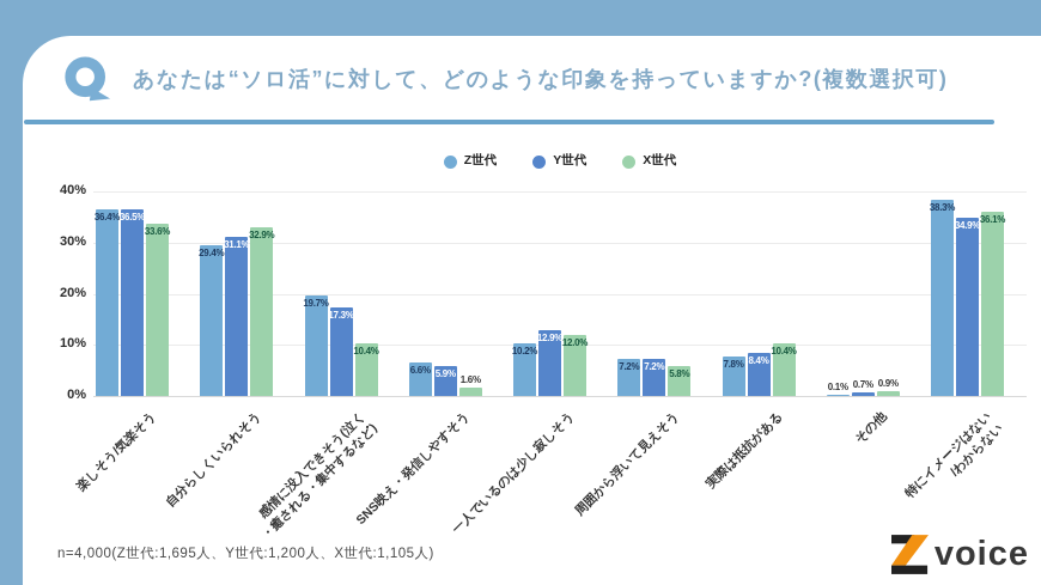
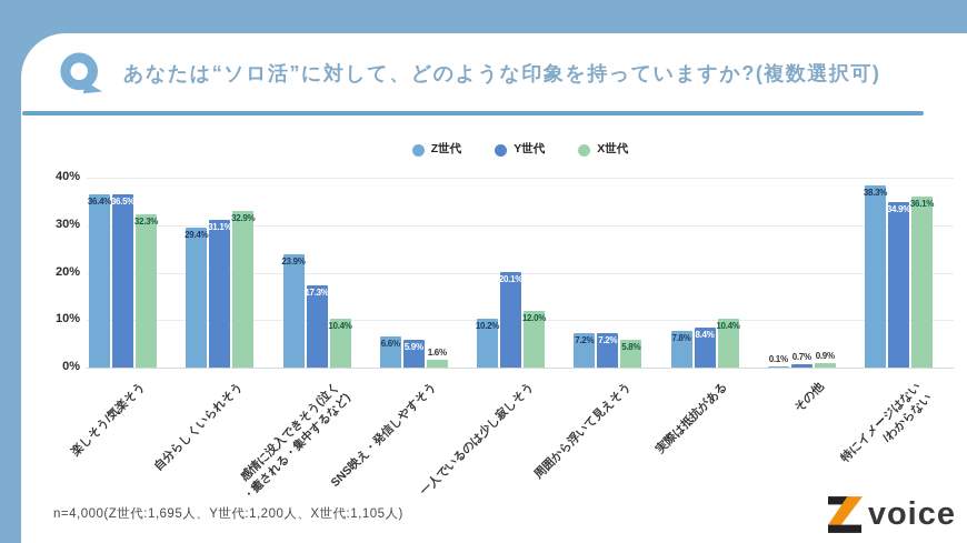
X世代/楽しそう/気楽そう: 33.6% -> 32.3%
Z世代/感情に没入できそう(泣く ・癒される・集中するなど): 19.7% -> 23.9%
Y世代/一人でいるのは少し寂しそう: 12.9% -> 20.1%
